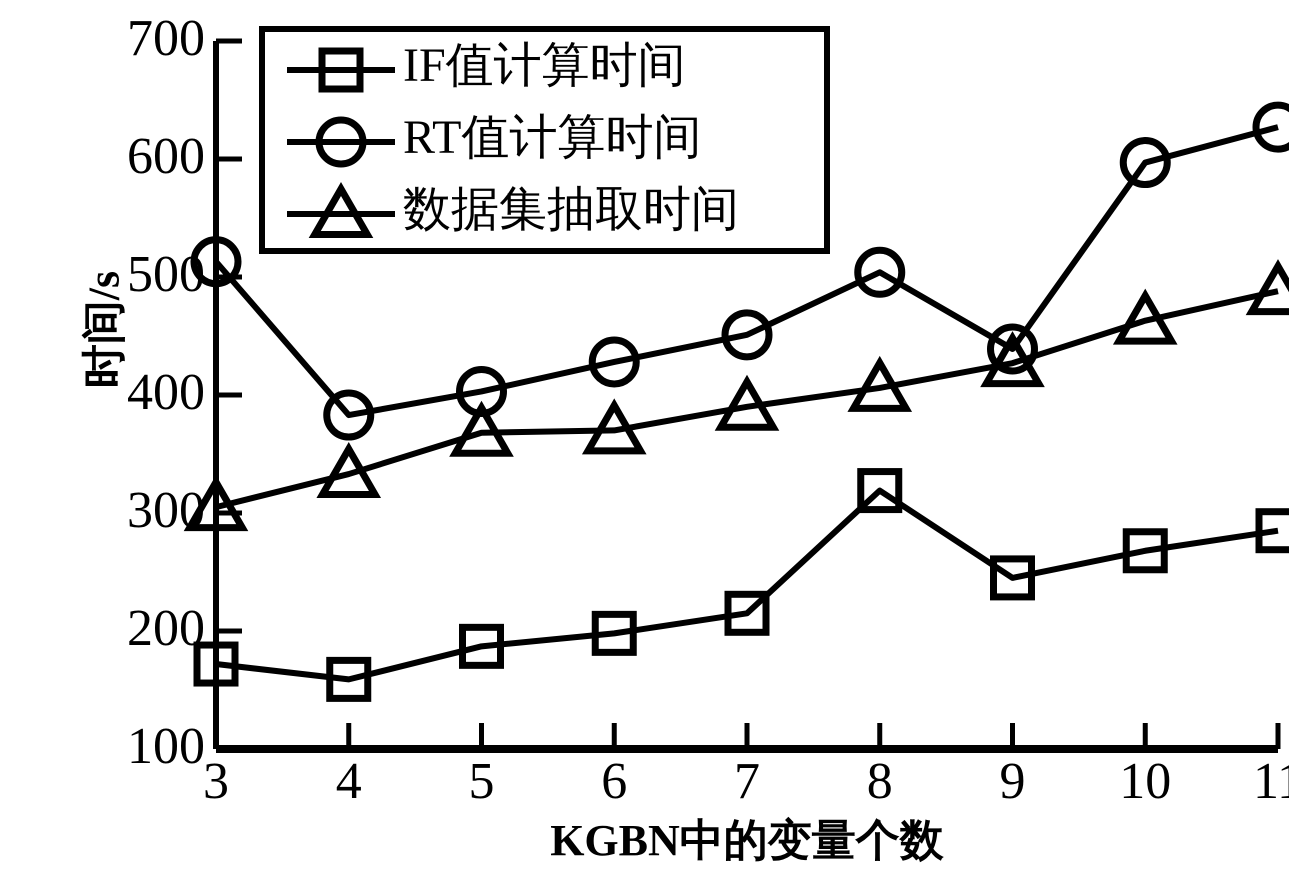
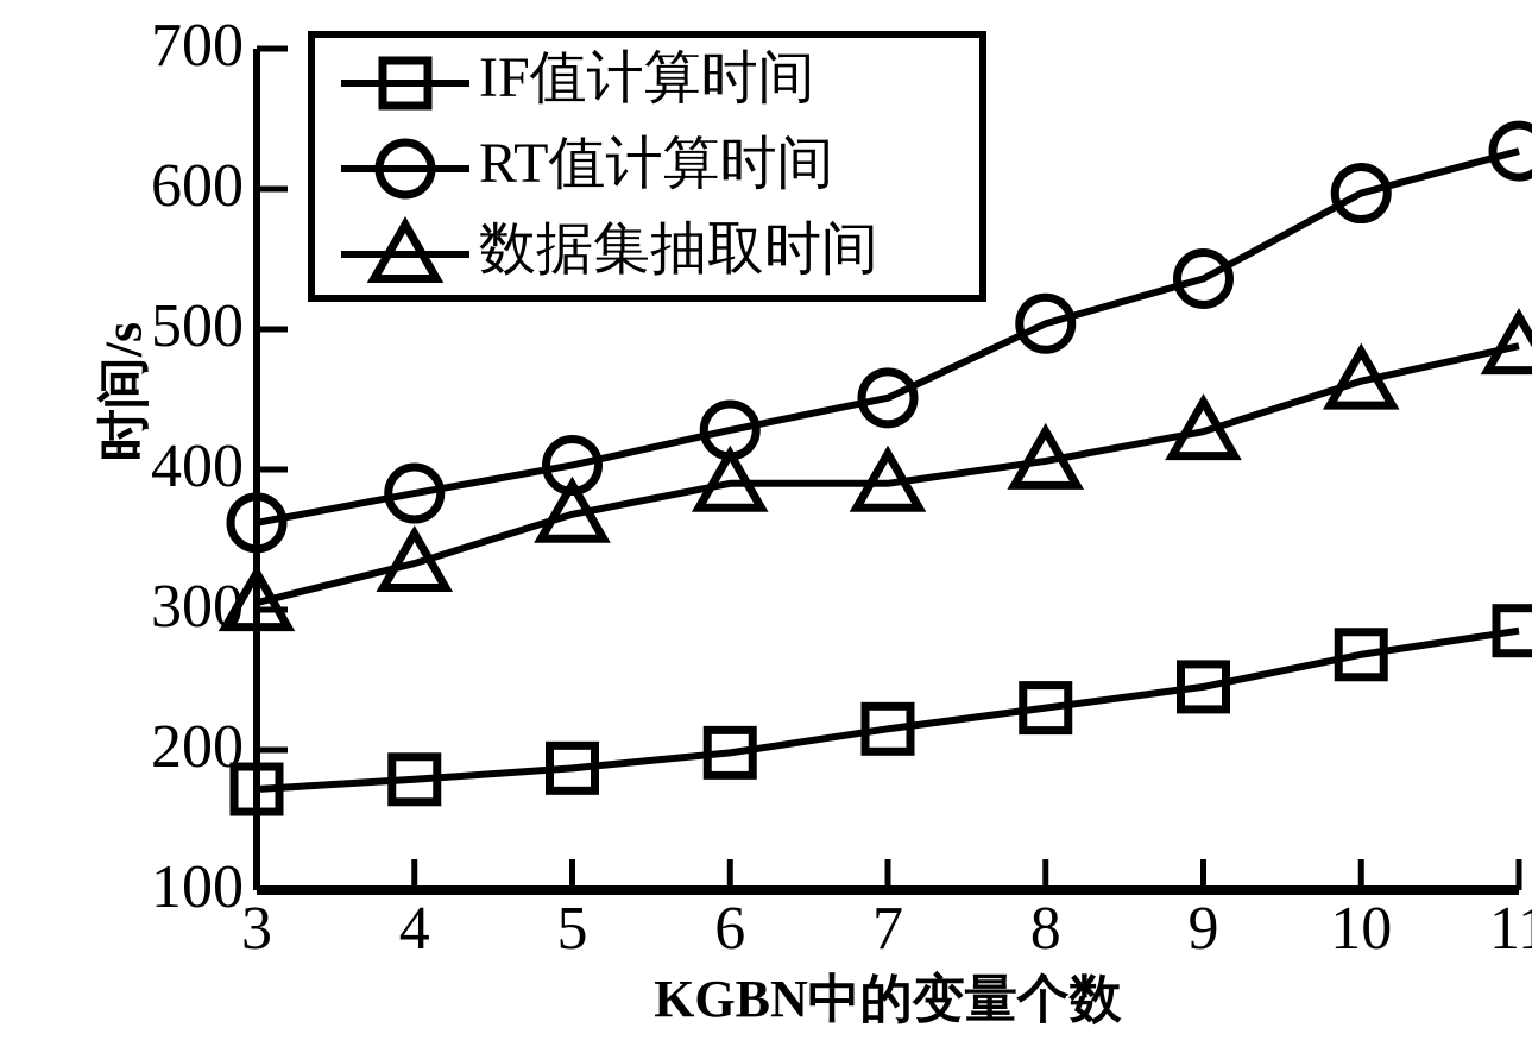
RT值计算时间/3: 513 -> 362
IF值计算时间/4: 159 -> 179
数据集抽取时间/6: 370 -> 390
IF值计算时间/8: 319 -> 230
RT值计算时间/9: 439 -> 536
